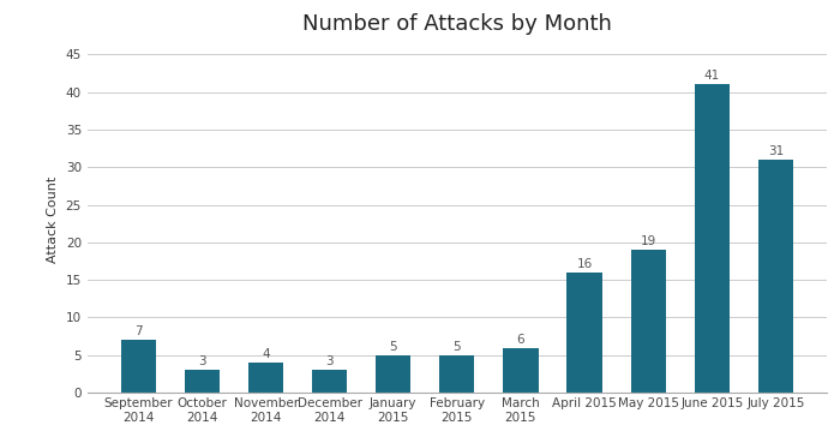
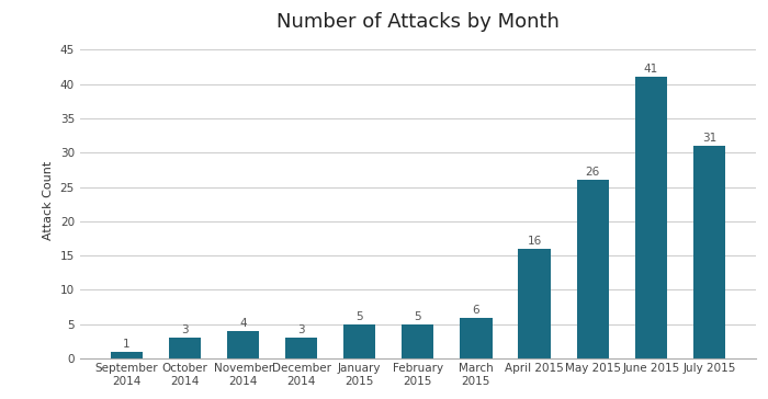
September 2014: 7 -> 1
May 2015: 19 -> 26
